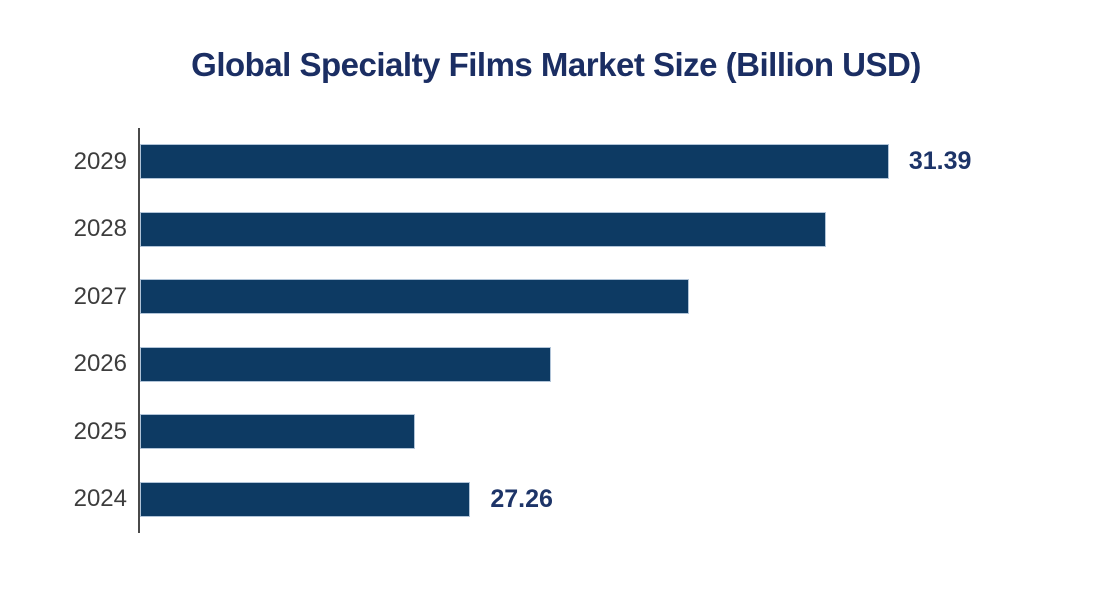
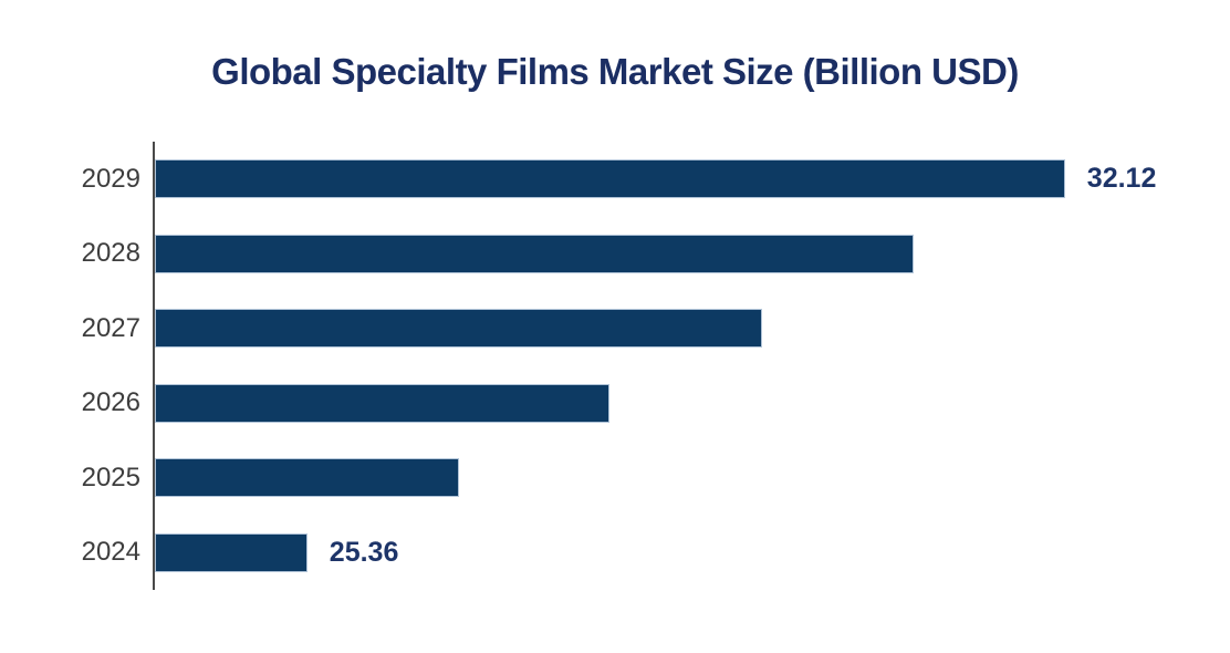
2029: 31.39 -> 32.12
2024: 27.26 -> 25.36
